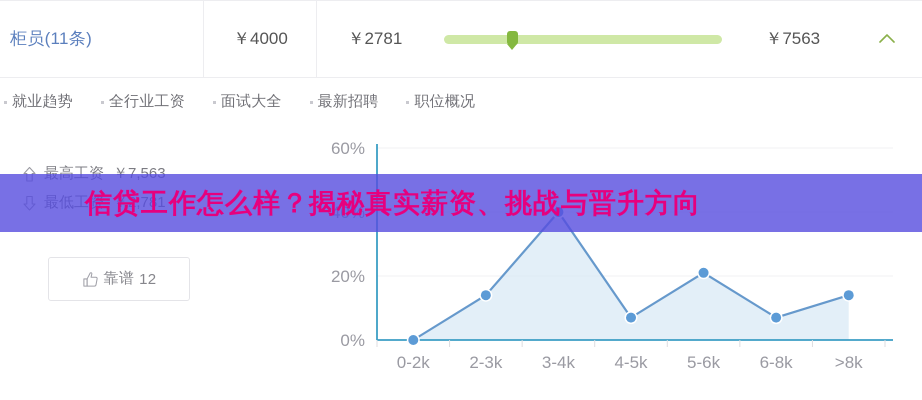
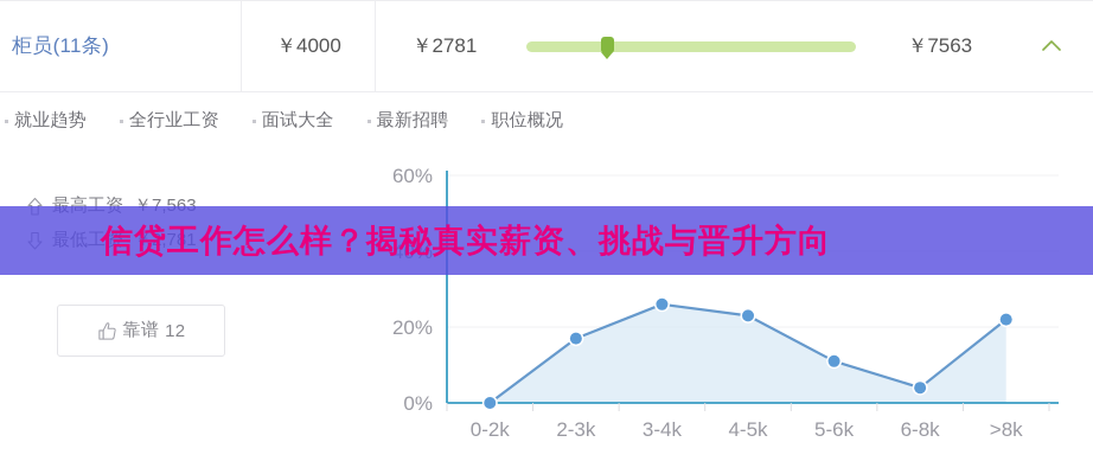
2-3k: 14% -> 17%
3-4k: 40% -> 26%
4-5k: 7% -> 23%
5-6k: 21% -> 11%
6-8k: 7% -> 4%
>8k: 14% -> 22%
